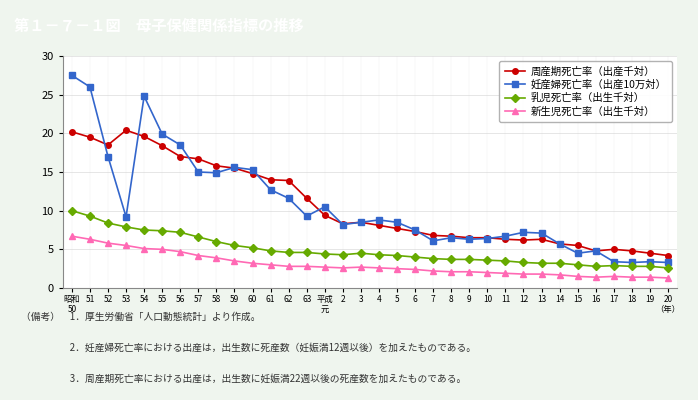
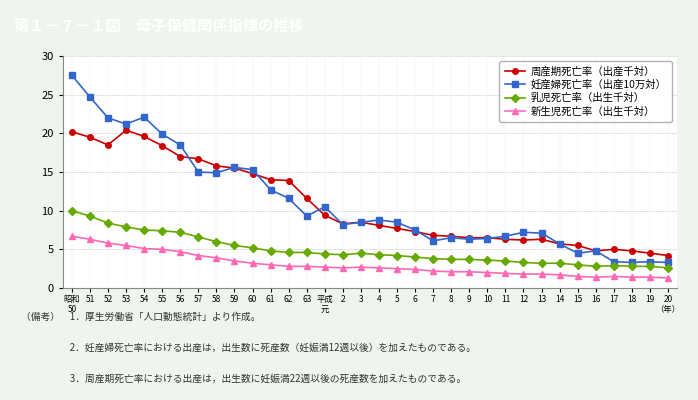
妊産婦死亡率（出産10万対）/51: 26.0 -> 24.7
妊産婦死亡率（出産10万対）/52: 17.0 -> 22.0
妊産婦死亡率（出産10万対）/53: 9.2 -> 21.2
妊産婦死亡率（出産10万対）/54: 24.8 -> 22.1
